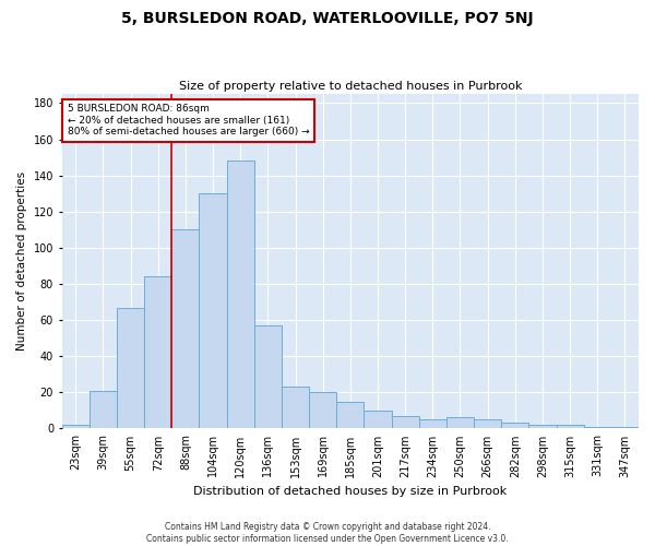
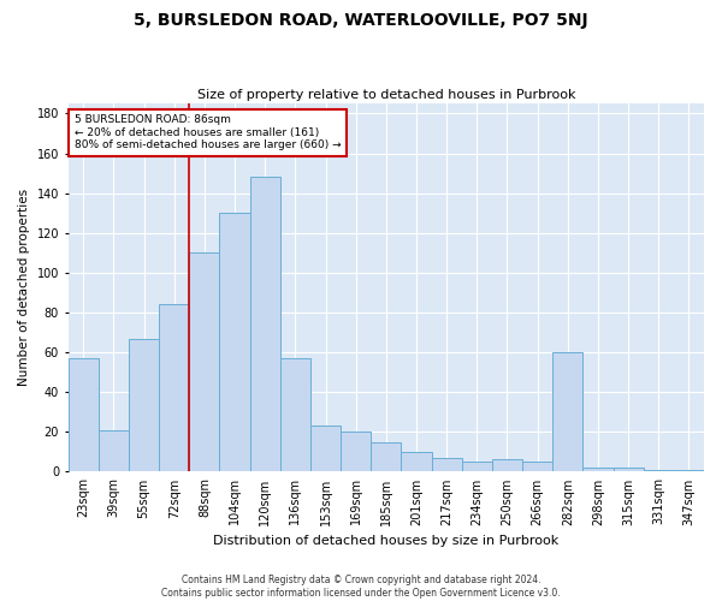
23sqm: 2 -> 57
282sqm: 3 -> 60
